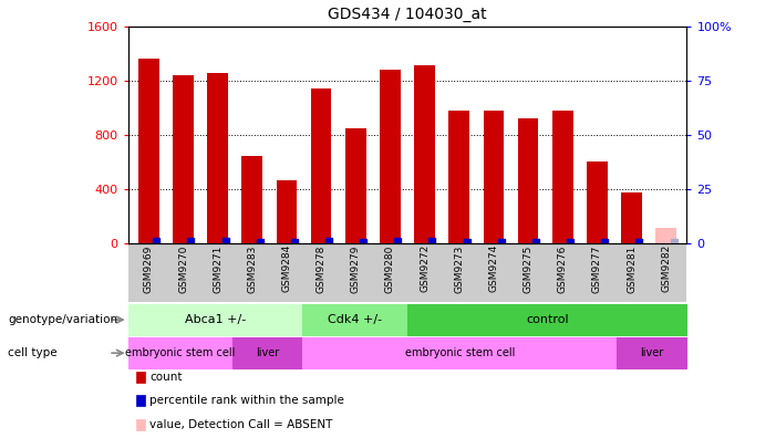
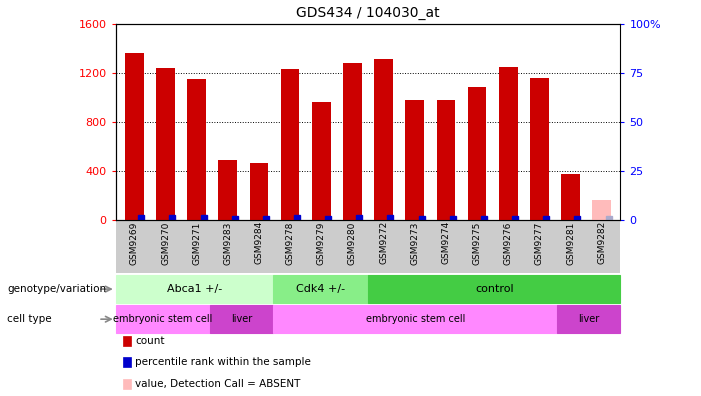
GSM9271: 1260 -> 1150
GSM9283: 640 -> 490
GSM9278: 1140 -> 1230
GSM9279: 850 -> 960
GSM9275: 920 -> 1080
GSM9276: 980 -> 1250
GSM9277: 600 -> 1160
GSM9282: 110 -> 160
